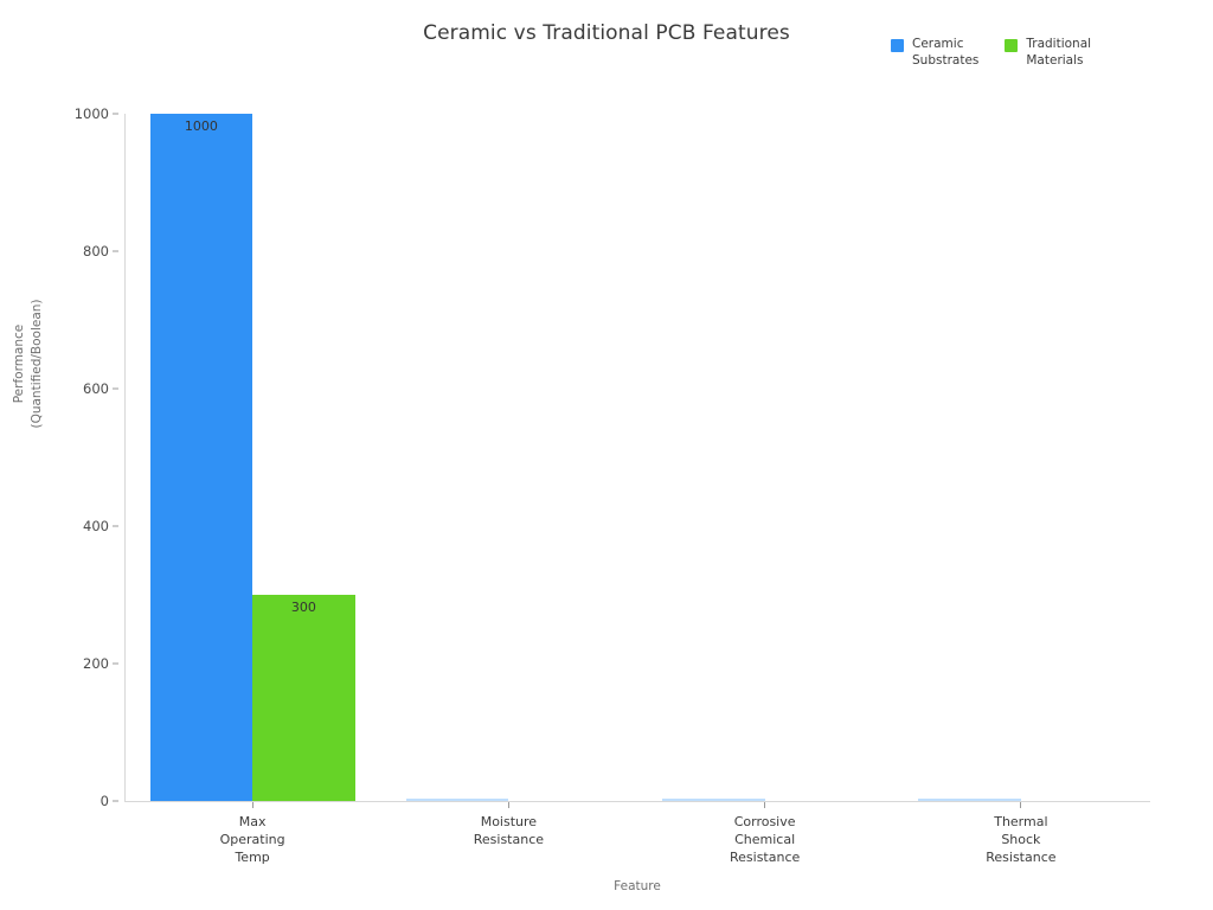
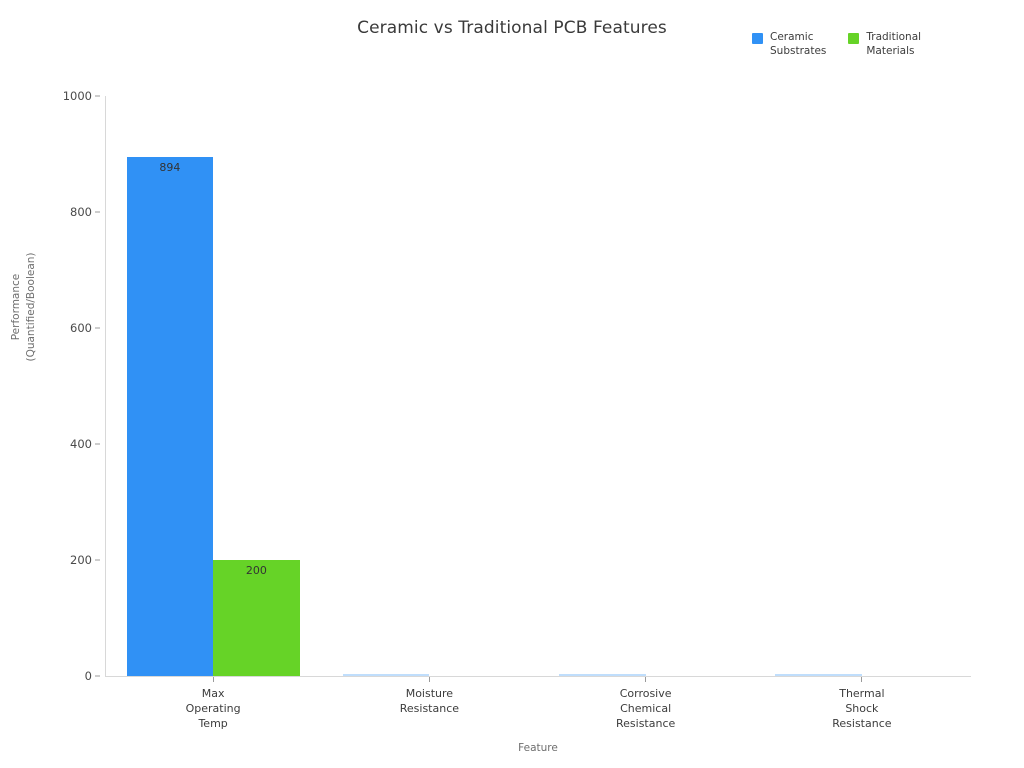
Ceramic Substrates/Max Operating Temp: 1000 -> 894
Traditional Materials/Max Operating Temp: 300 -> 200
